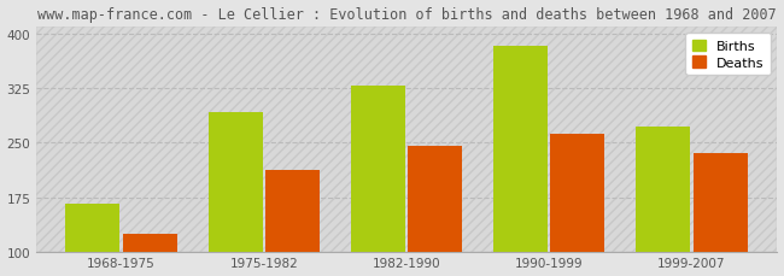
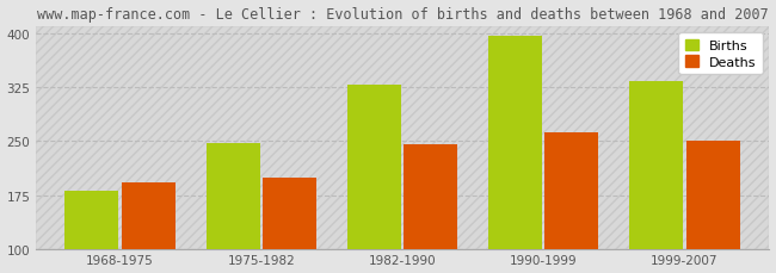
Births/1968-1975: 166 -> 182
Deaths/1968-1975: 126 -> 193
Births/1975-1982: 292 -> 247
Deaths/1975-1982: 212 -> 200
Births/1990-1999: 382 -> 396
Births/1999-2007: 272 -> 333
Deaths/1999-2007: 236 -> 250
